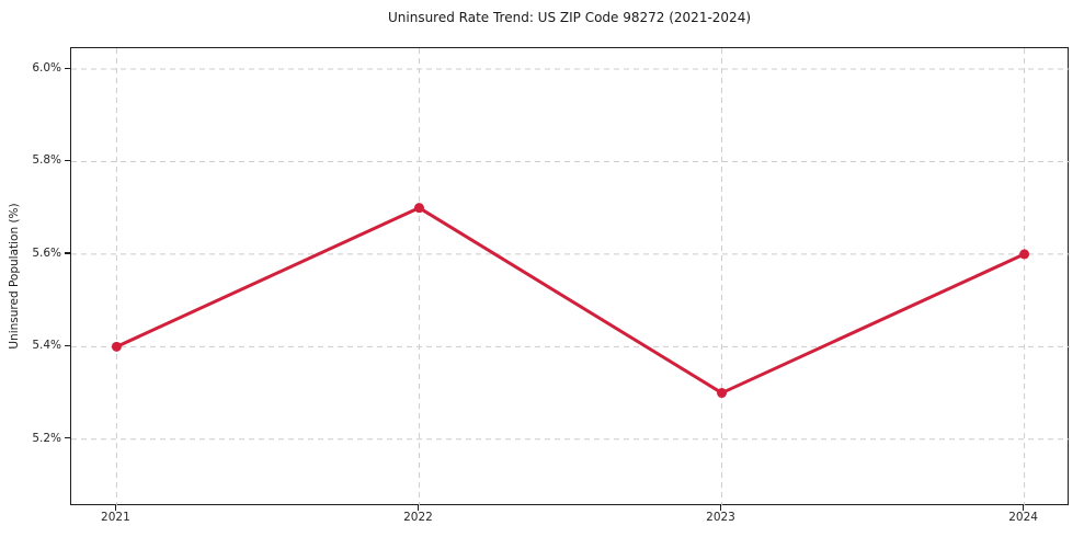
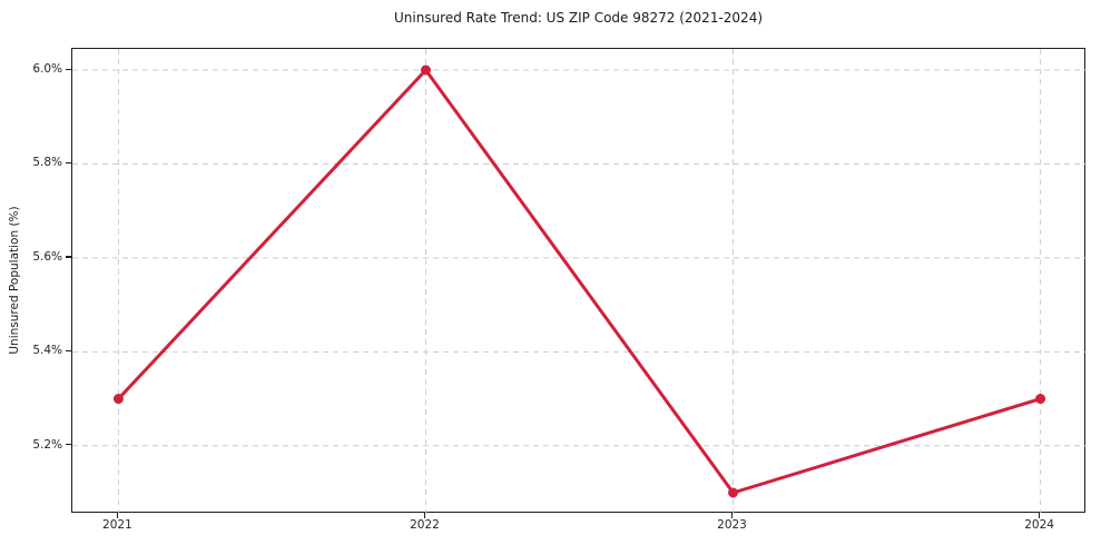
2021: 5.4% -> 5.3%
2022: 5.7% -> 6.0%
2023: 5.3% -> 5.1%
2024: 5.6% -> 5.3%
